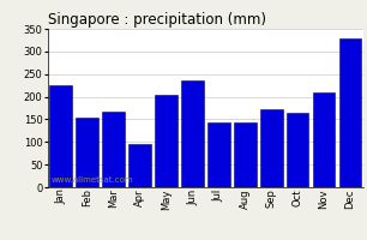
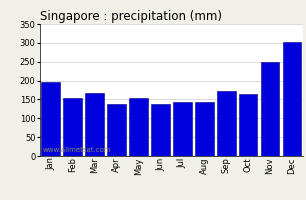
Jan: 225 -> 197
Apr: 95 -> 138
May: 205 -> 155
Jun: 235 -> 138
Nov: 210 -> 250
Dec: 330 -> 303
